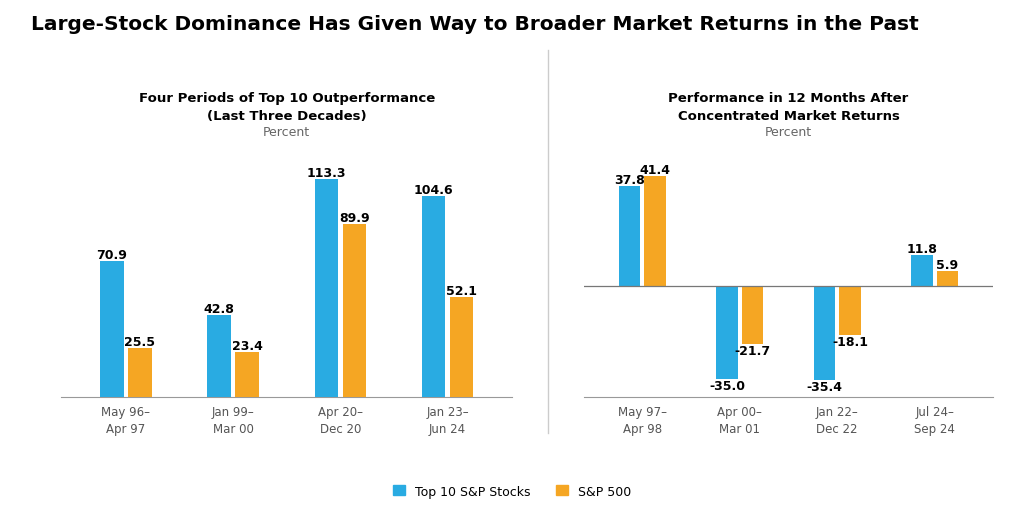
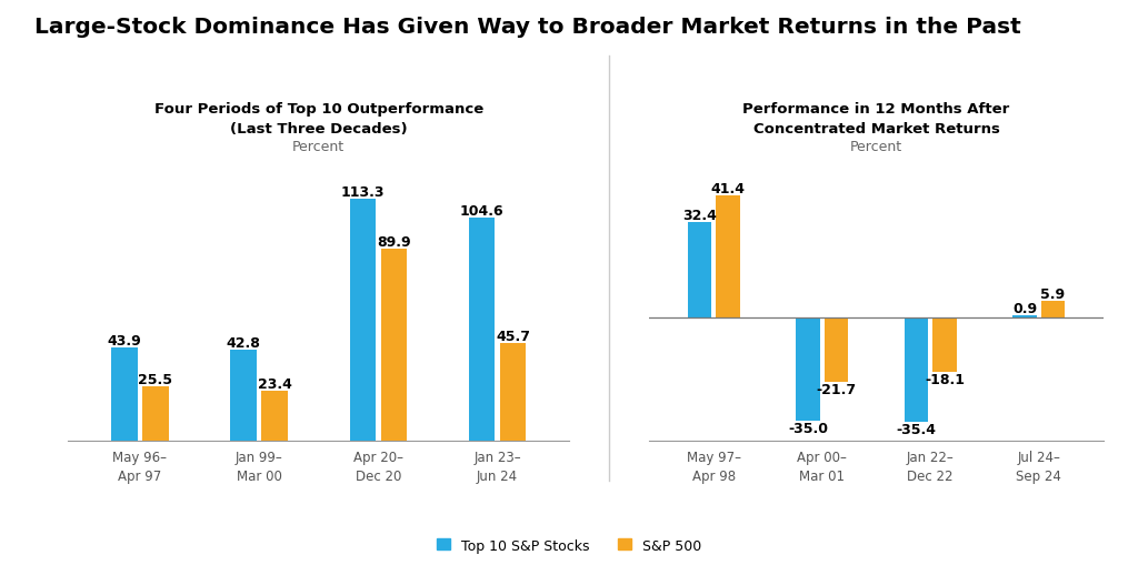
Top 10 S&P Stocks/May 96– Apr 97: 70.9 -> 43.9
S&P 500/Jan 23– Jun 24: 52.1 -> 45.7
Top 10 S&P Stocks/May 97– Apr 98: 37.8 -> 32.4
Top 10 S&P Stocks/Jul 24– Sep 24: 11.8 -> 0.9
